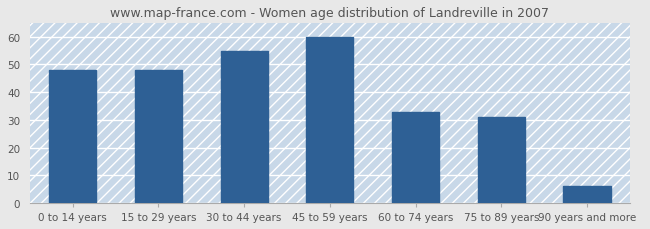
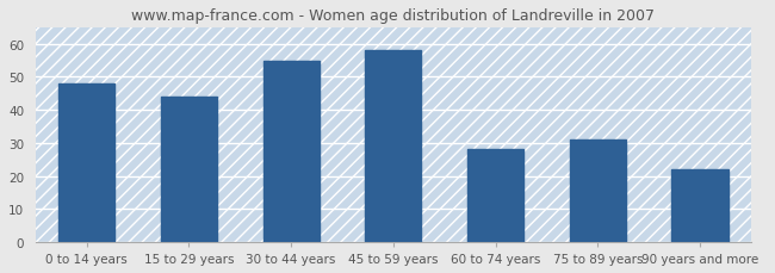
15 to 29 years: 48 -> 44
45 to 59 years: 60 -> 58
60 to 74 years: 33 -> 28
90 years and more: 6 -> 22
